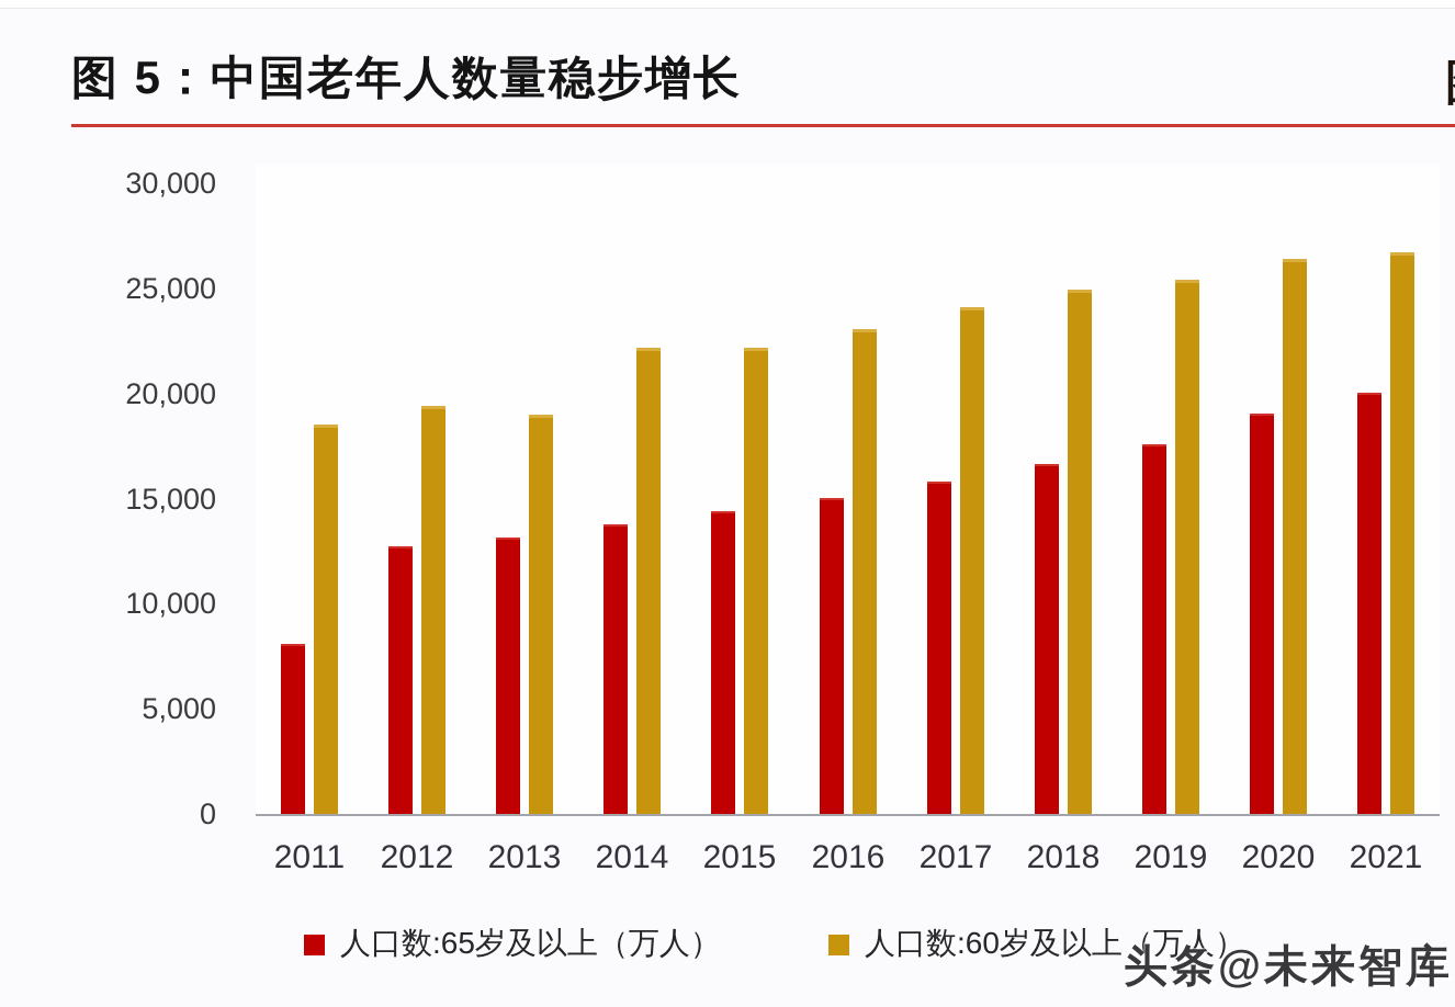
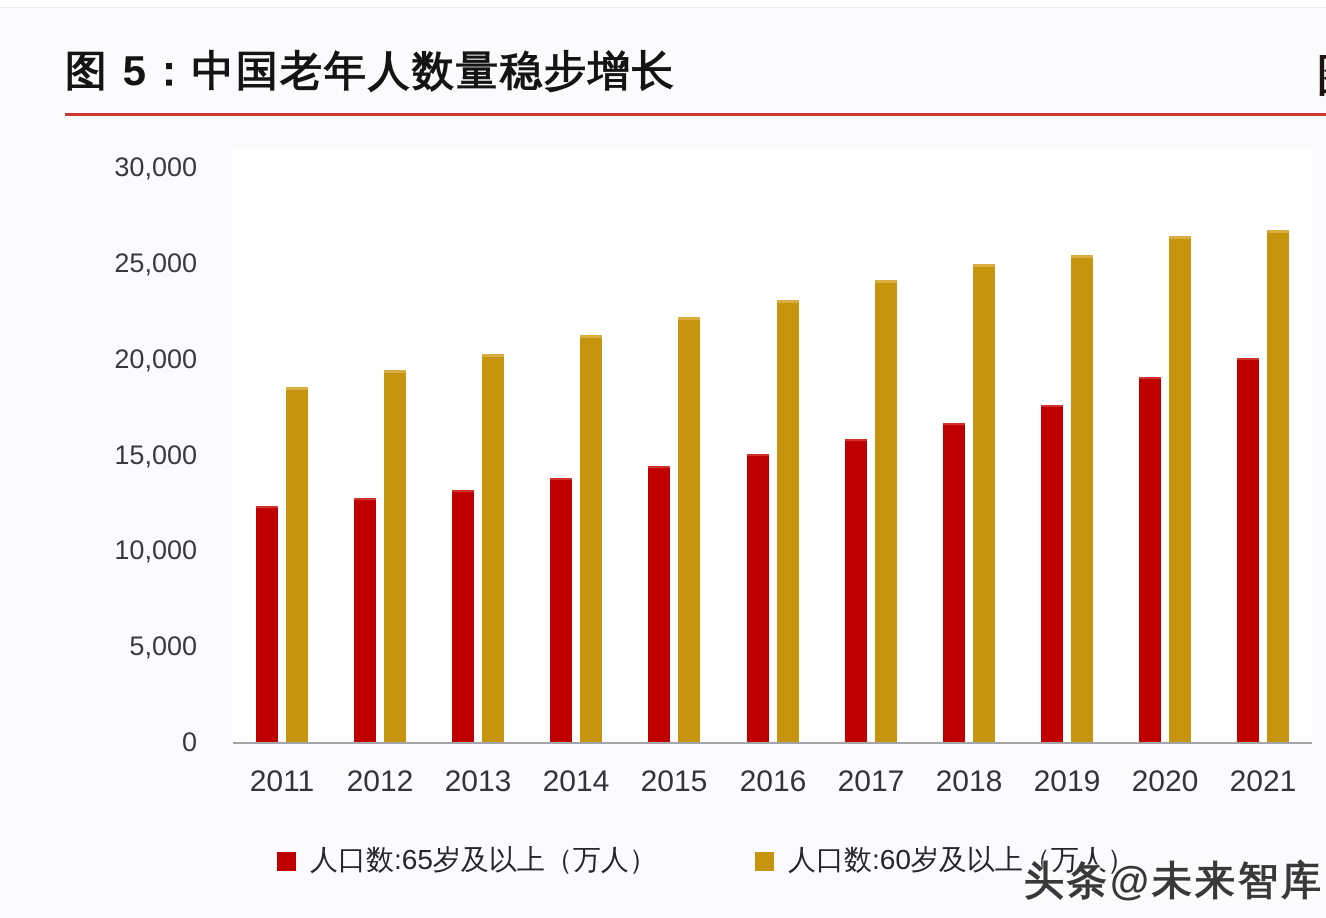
人口数:65岁及以上（万人）/2011: 8100 -> 12300
人口数:60岁及以上（万人）/2013: 19000 -> 20200
人口数:60岁及以上（万人）/2014: 22200 -> 21200
